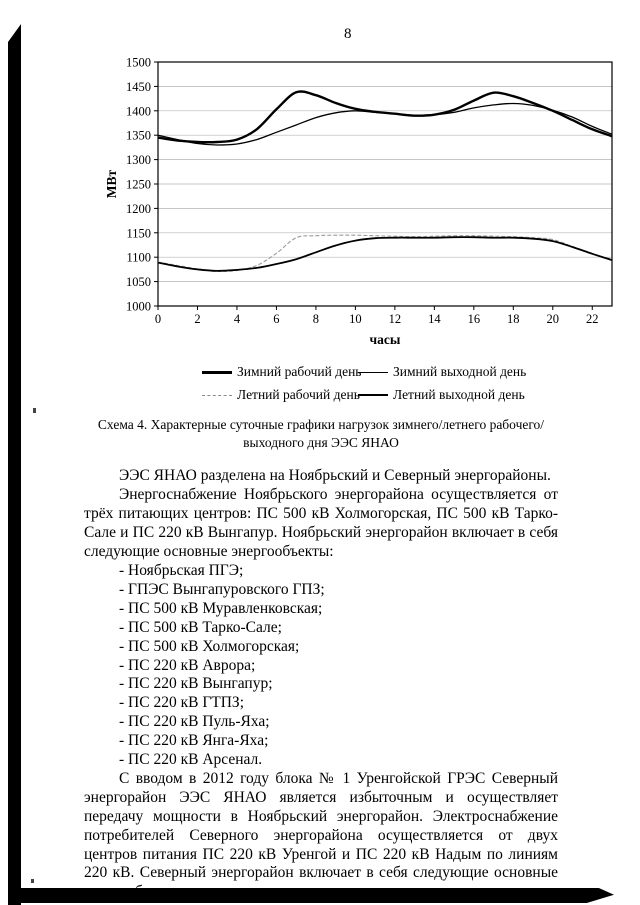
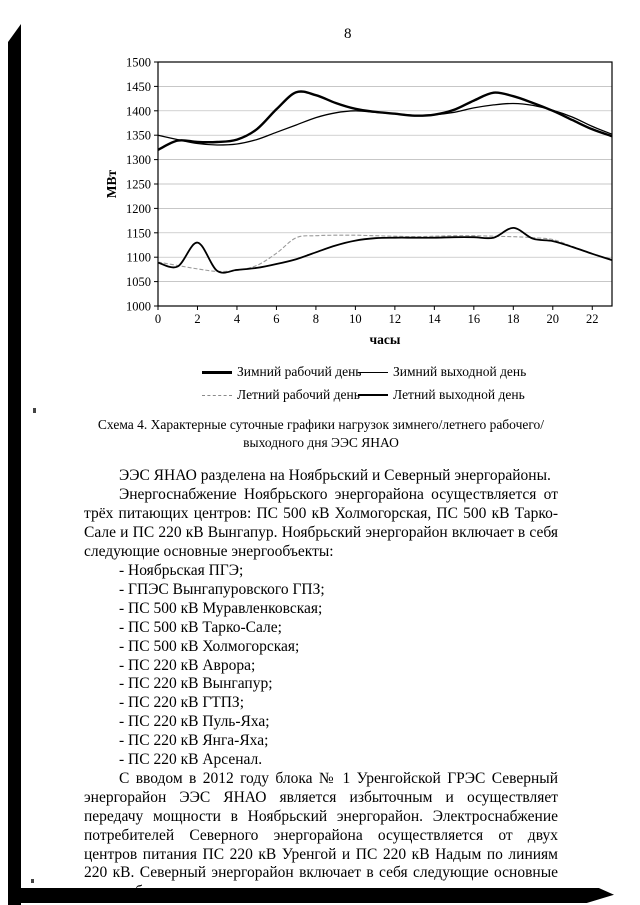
Зимний рабочий день/0: 1340 -> 1320
Летний выходной день/2: 1080 -> 1130
Летний выходной день/18: 1140 -> 1160
